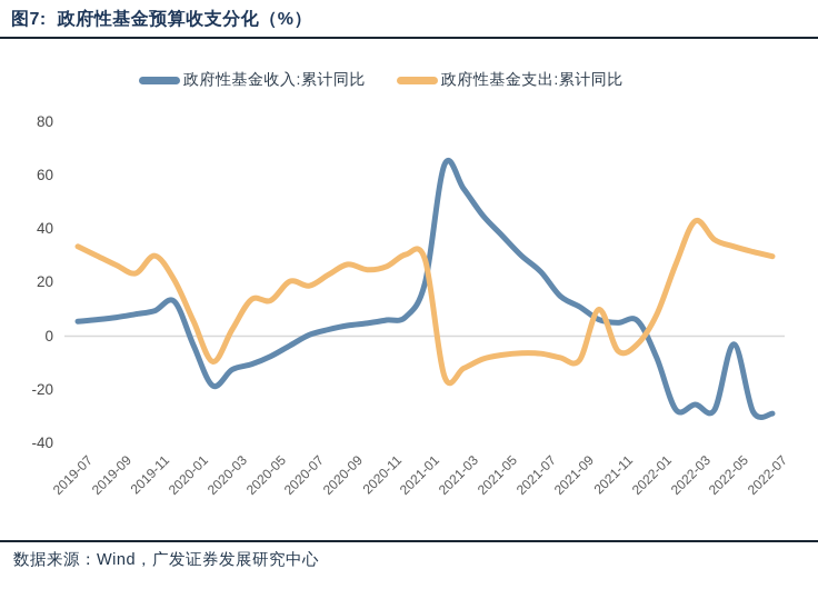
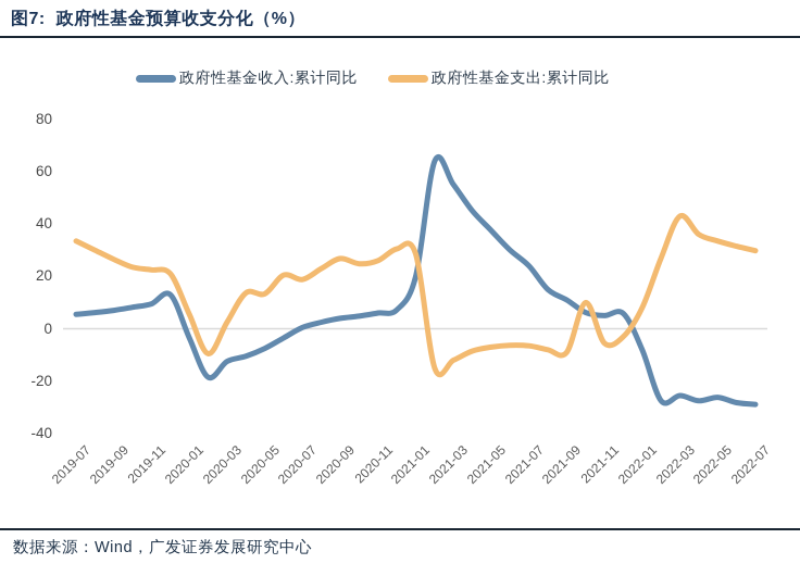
政府性基金支出:累计同比/2019-11: 30 -> 22
政府性基金收入:累计同比/2022-05: -3 -> -26
